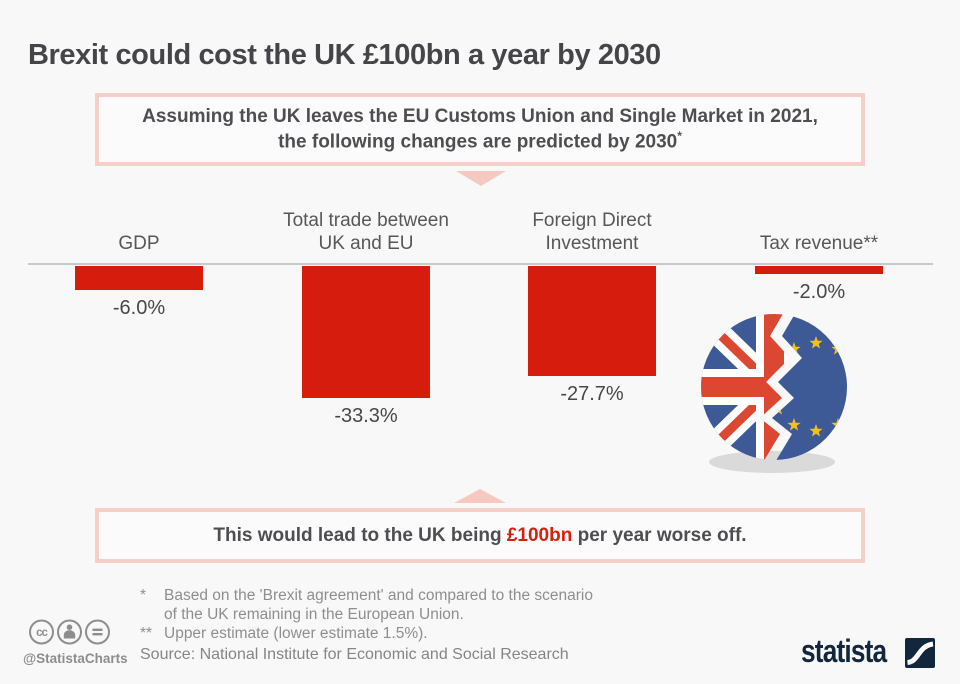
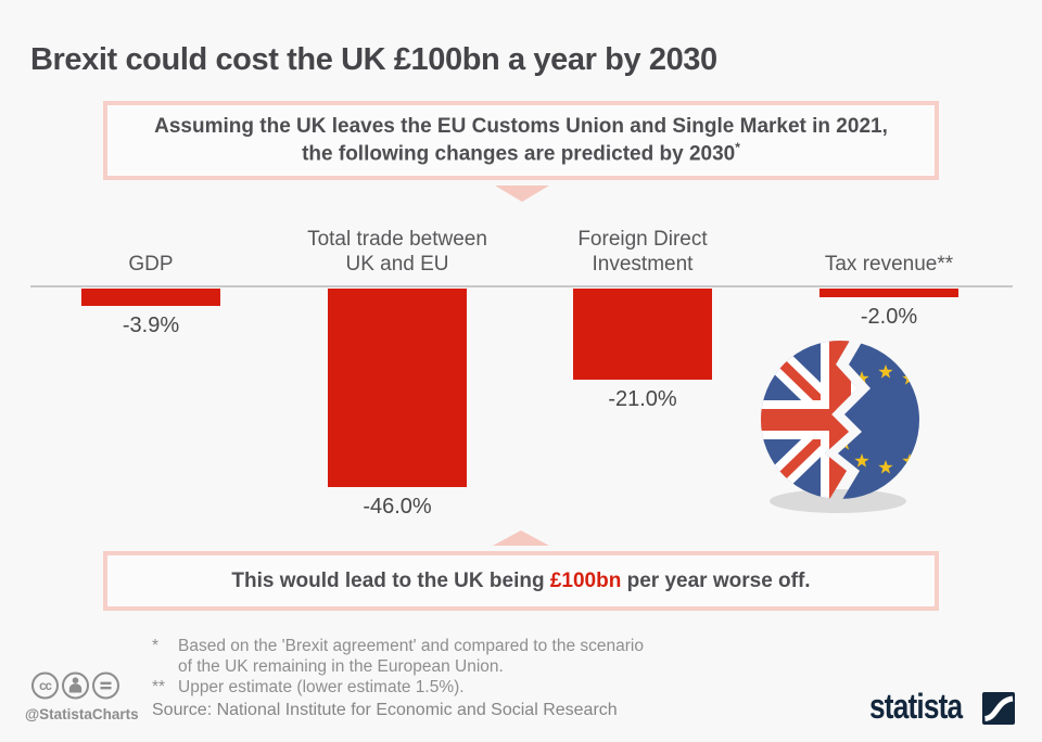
GDP: -6.0% -> -3.9%
Total trade between UK and EU: -33.3% -> -46.0%
Foreign Direct Investment: -27.7% -> -21.0%
